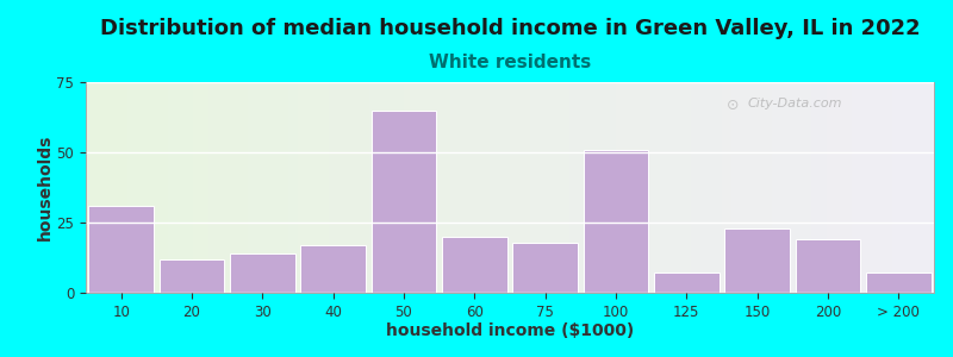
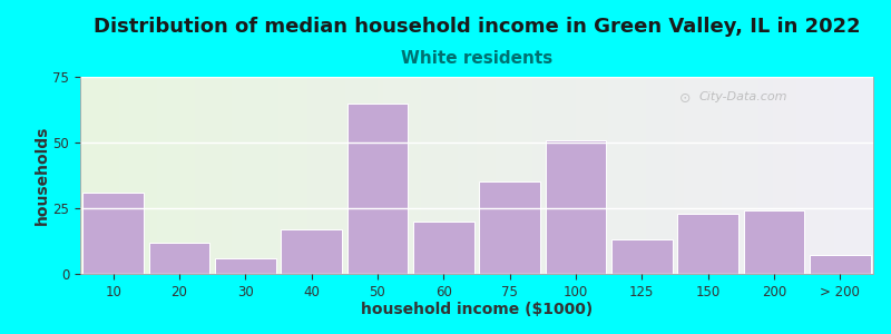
30: 14 -> 6
75: 18 -> 35
125: 7 -> 13
200: 19 -> 24
